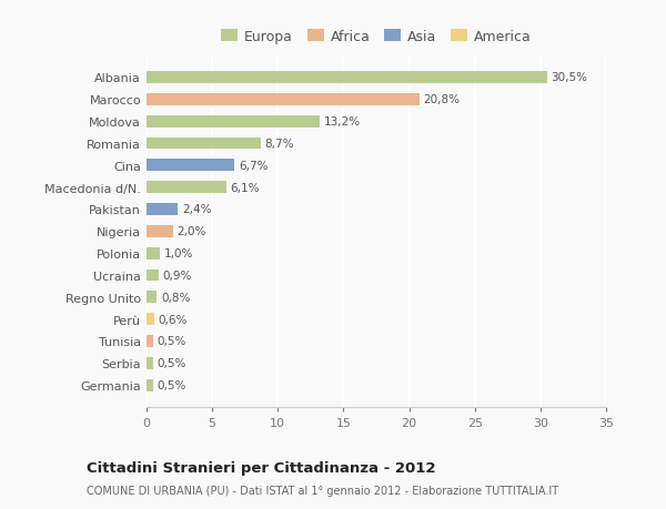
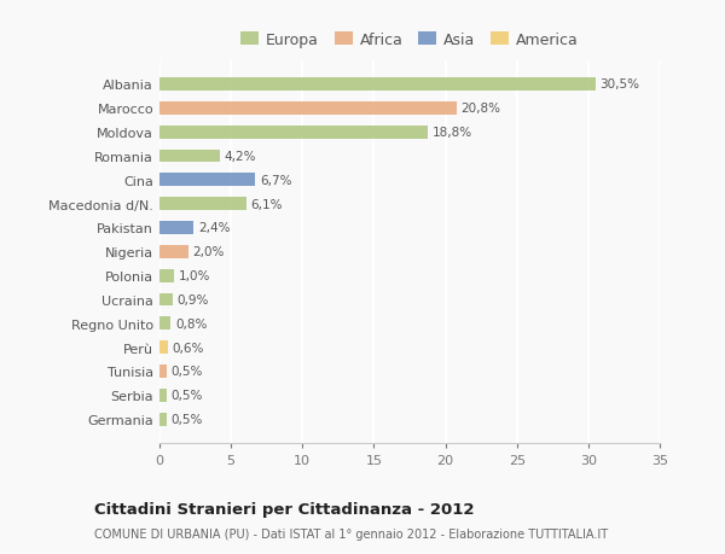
Moldova: 13,2% -> 18,8%
Romania: 8,7% -> 4,2%
